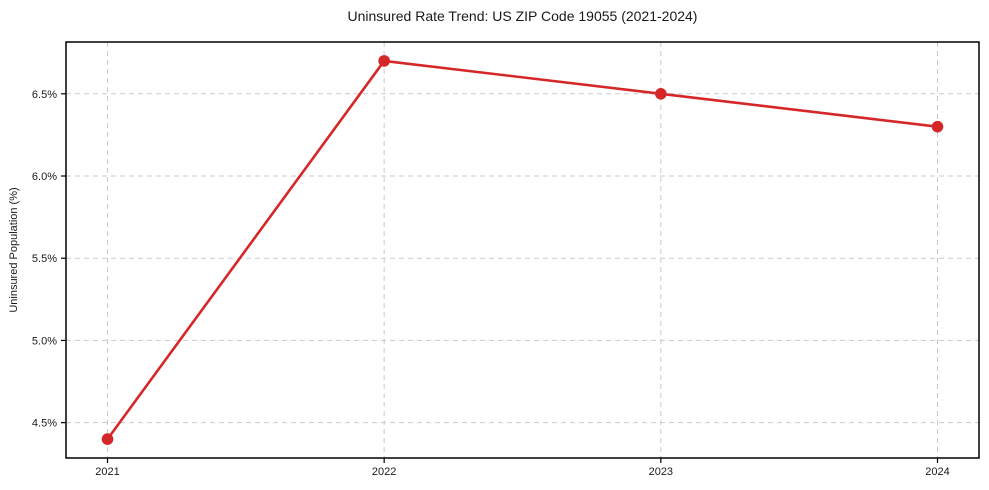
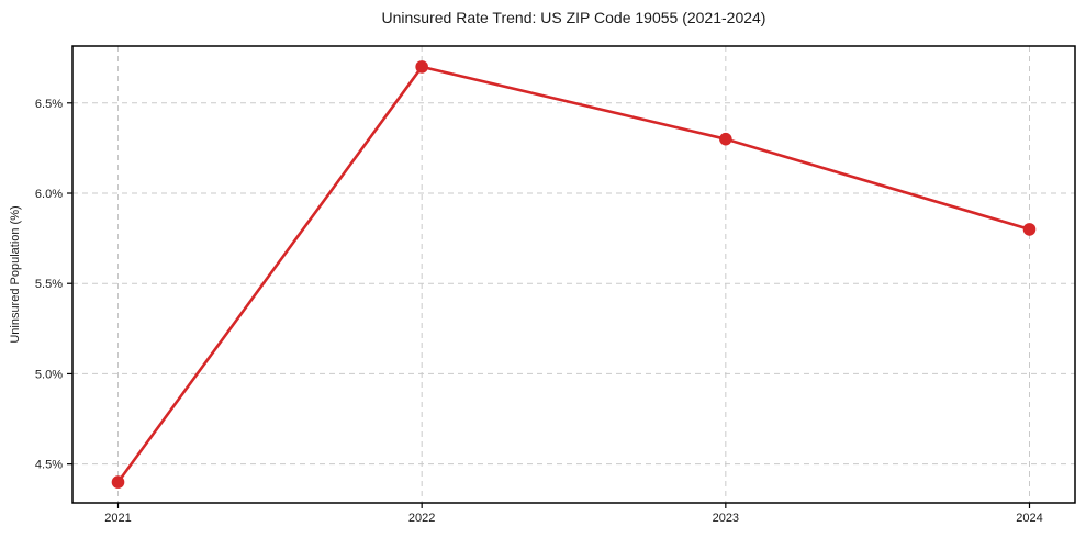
2023: 6.5% -> 6.3%
2024: 6.3% -> 5.8%
